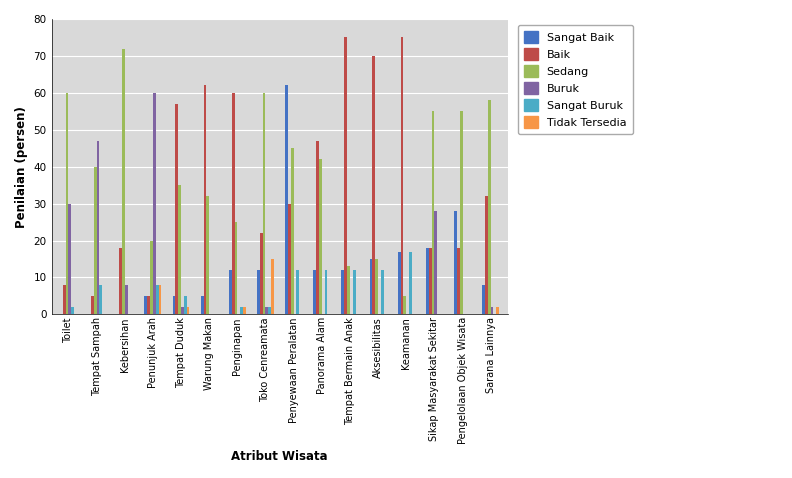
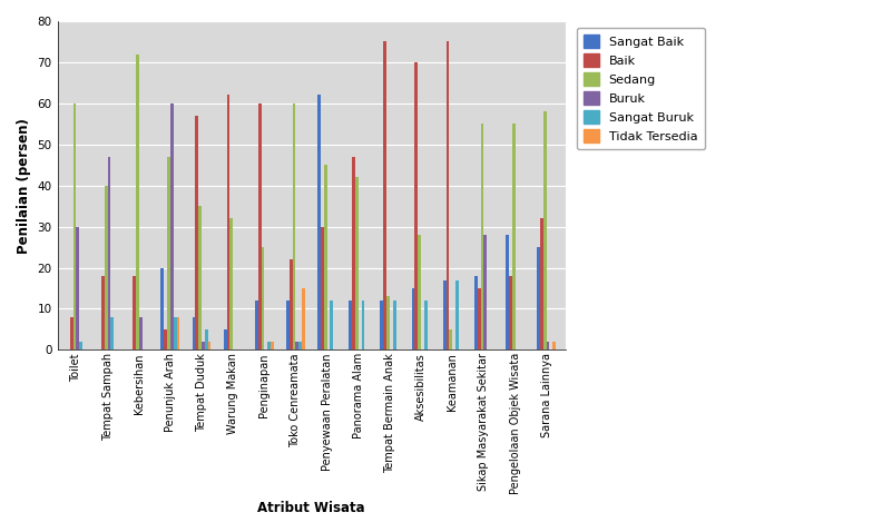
Baik/Tempat Sampah: 5 -> 18
Sangat Baik/Penunjuk Arah: 5 -> 20
Sedang/Penunjuk Arah: 20 -> 47
Sangat Baik/Tempat Duduk: 5 -> 8
Sedang/Aksesibilitas: 15 -> 28
Baik/Sikap Masyarakat Sekitar: 18 -> 15
Sangat Baik/Sarana Lainnya: 8 -> 25
